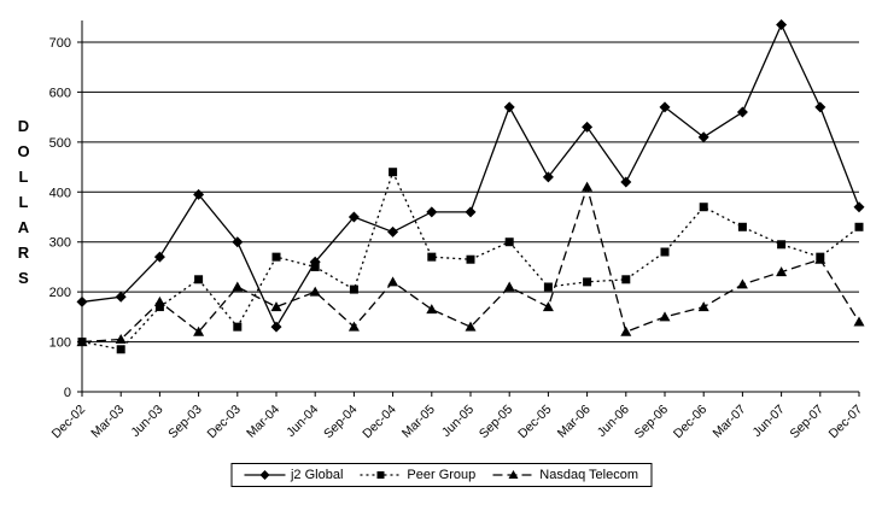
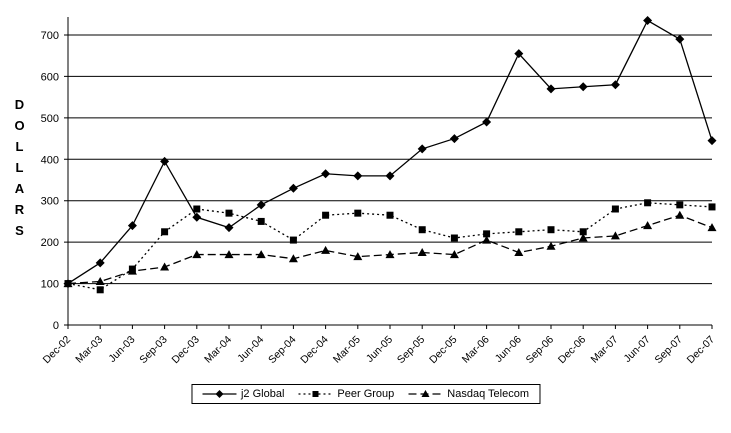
j2 Global/Dec-02: 180 -> 100
j2 Global/Mar-03: 190 -> 150
j2 Global/Jun-03: 270 -> 240
Peer Group/Jun-03: 170 -> 140
Nasdaq Telecom/Jun-03: 180 -> 130
Nasdaq Telecom/Sep-03: 120 -> 140
j2 Global/Dec-03: 300 -> 260
Peer Group/Dec-03: 130 -> 280
Nasdaq Telecom/Dec-03: 210 -> 170
j2 Global/Mar-04: 130 -> 240
j2 Global/Jun-04: 260 -> 290
Nasdaq Telecom/Jun-04: 200 -> 170
j2 Global/Sep-04: 350 -> 330
Nasdaq Telecom/Sep-04: 130 -> 160
j2 Global/Dec-04: 320 -> 360
Peer Group/Dec-04: 440 -> 260
Nasdaq Telecom/Dec-04: 220 -> 180
Nasdaq Telecom/Jun-05: 130 -> 170
j2 Global/Sep-05: 570 -> 420
Peer Group/Sep-05: 300 -> 230
Nasdaq Telecom/Sep-05: 210 -> 180
j2 Global/Dec-05: 430 -> 450
j2 Global/Mar-06: 530 -> 490
Nasdaq Telecom/Mar-06: 410 -> 200
j2 Global/Jun-06: 420 -> 660
Nasdaq Telecom/Jun-06: 120 -> 180
Peer Group/Sep-06: 280 -> 230
Nasdaq Telecom/Sep-06: 150 -> 190
j2 Global/Dec-06: 510 -> 580
Peer Group/Dec-06: 370 -> 220
Nasdaq Telecom/Dec-06: 170 -> 210
j2 Global/Mar-07: 560 -> 580
Peer Group/Mar-07: 330 -> 280
j2 Global/Sep-07: 570 -> 690
Peer Group/Sep-07: 270 -> 290
j2 Global/Dec-07: 370 -> 440
Peer Group/Dec-07: 330 -> 280
Nasdaq Telecom/Dec-07: 140 -> 240
